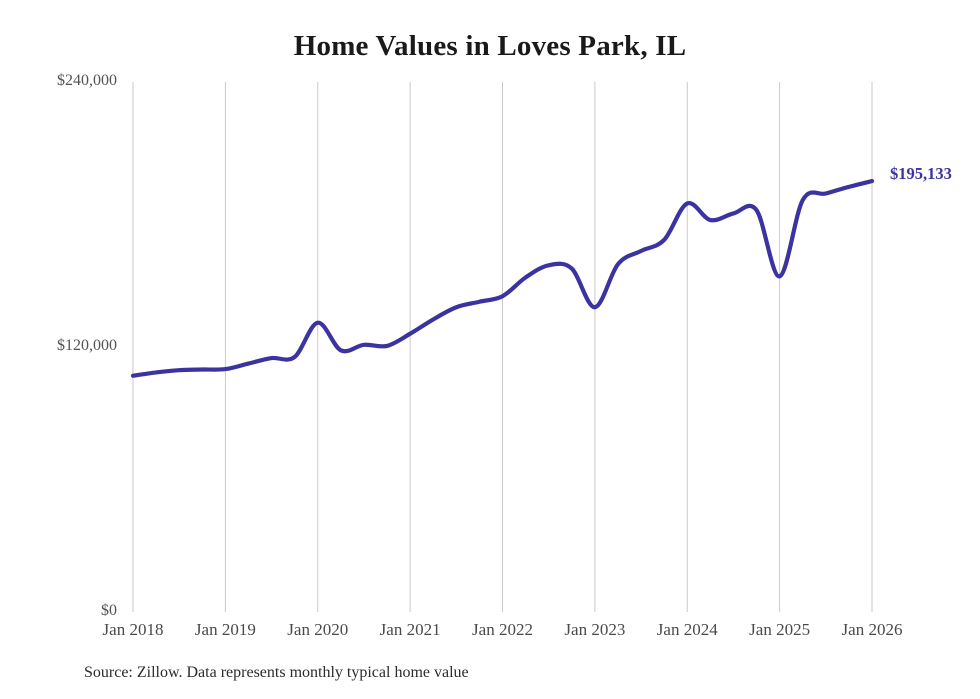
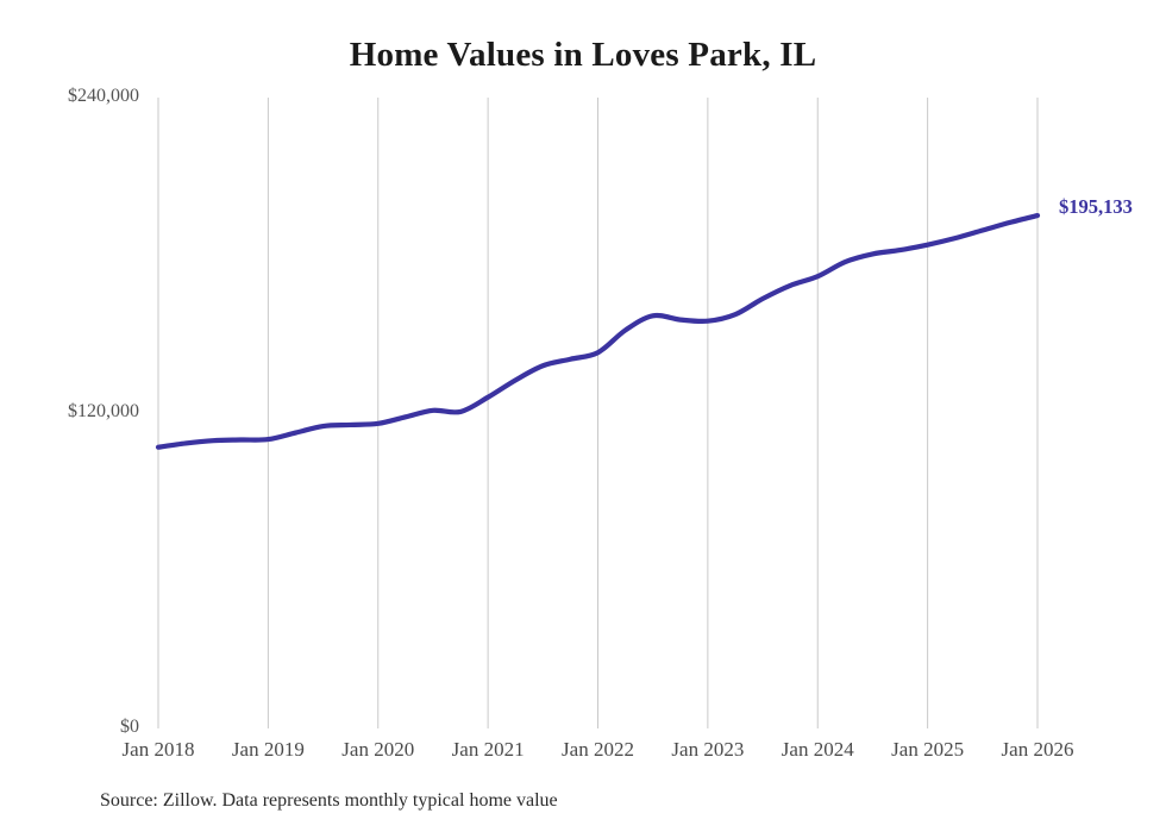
Jan 2020: $131000 -> $116000
Jan 2023: $138000 -> $155000
Jan 2024: $185000 -> $172000
Jan 2025: $152000 -> $184000
